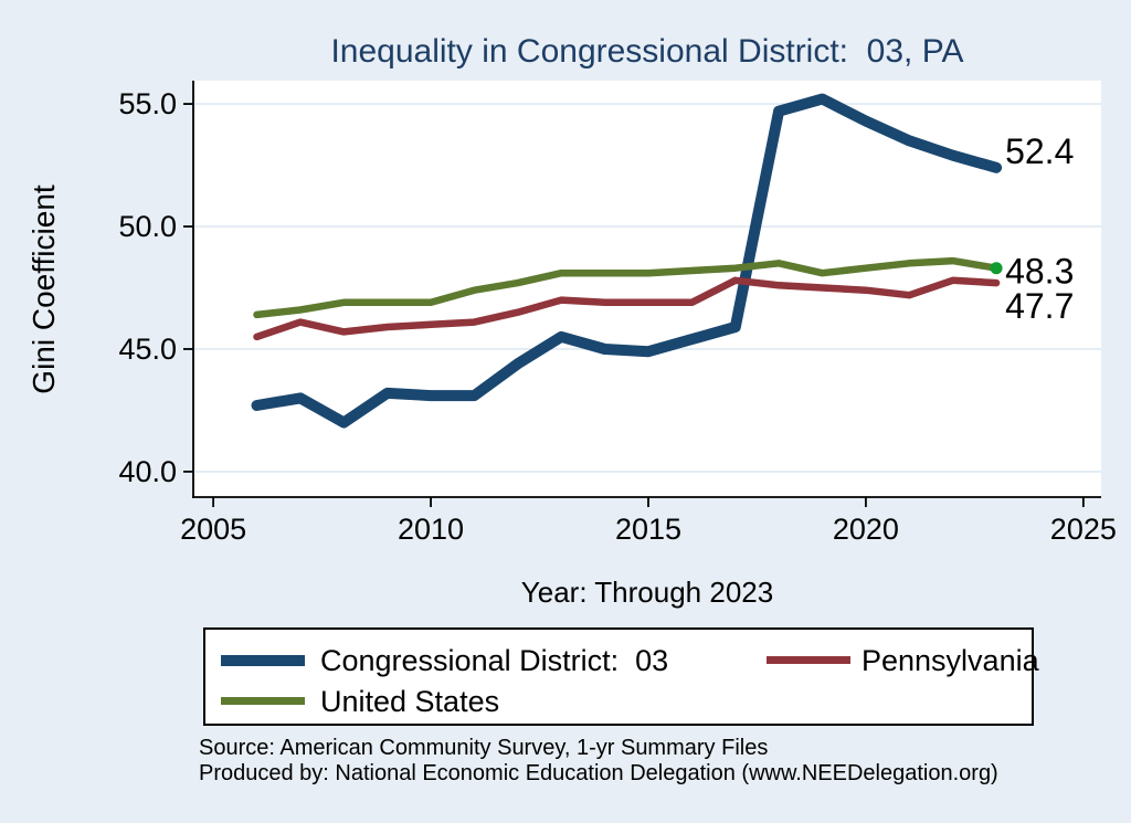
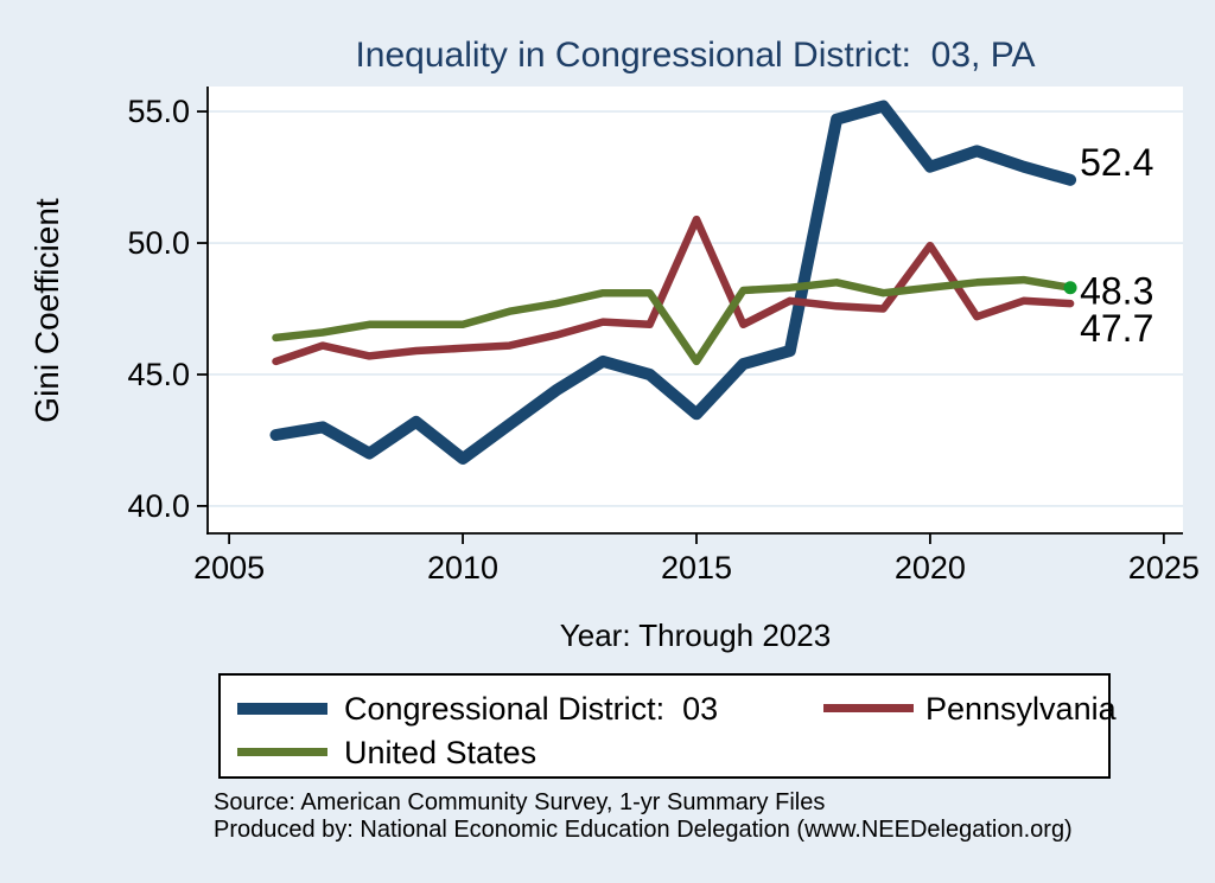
Congressional District: 03/2010: 43.1 -> 41.8
Congressional District: 03/2015: 44.9 -> 43.5
Pennsylvania/2015: 46.9 -> 50.9
United States/2015: 48.1 -> 45.5
Congressional District: 03/2020: 54.3 -> 52.9
Pennsylvania/2020: 47.4 -> 49.9
